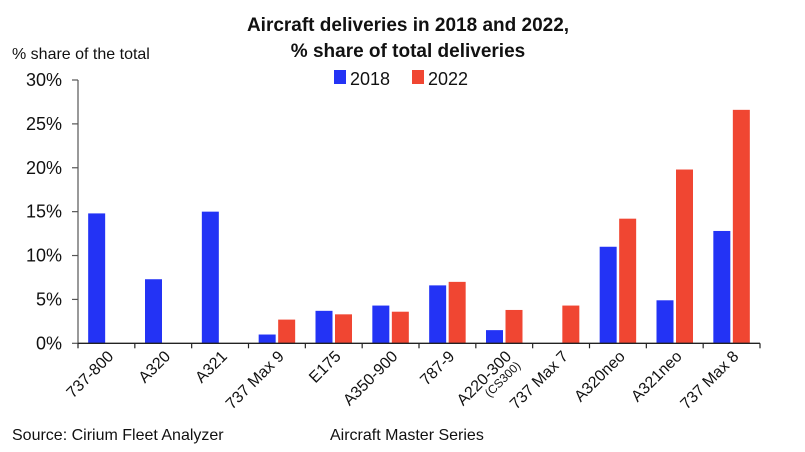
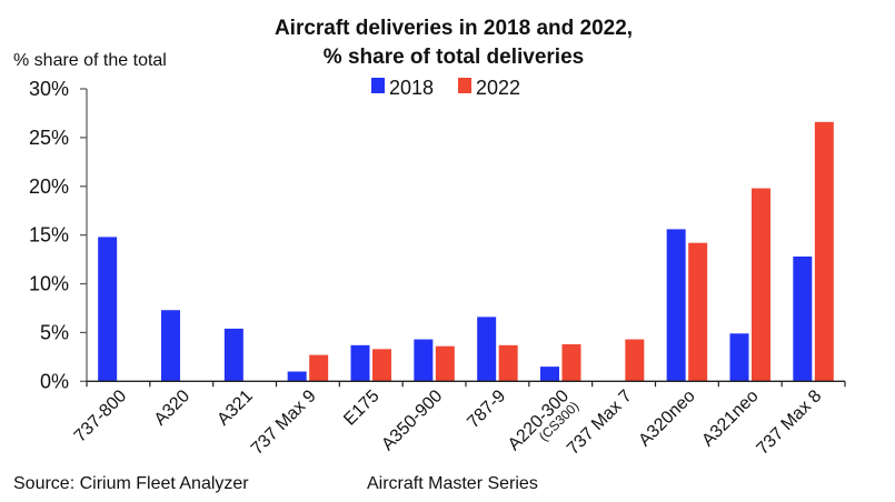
2018/A321: 15% -> 5%
2022/787-9: 7% -> 4%
2018/A320neo: 11% -> 16%
